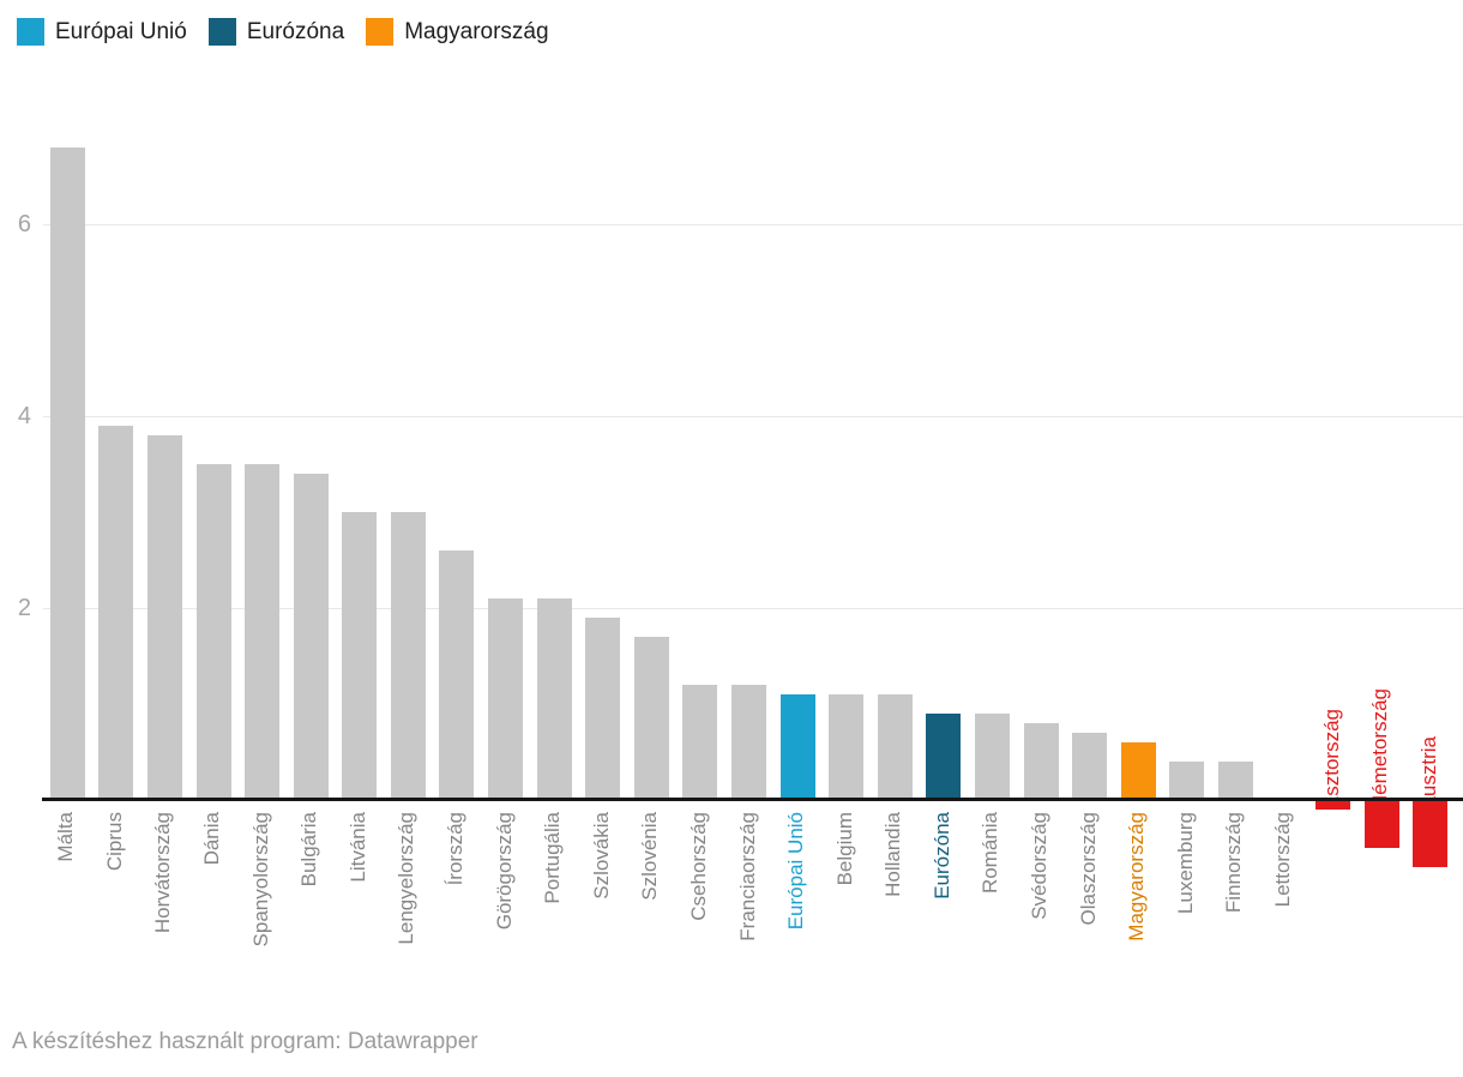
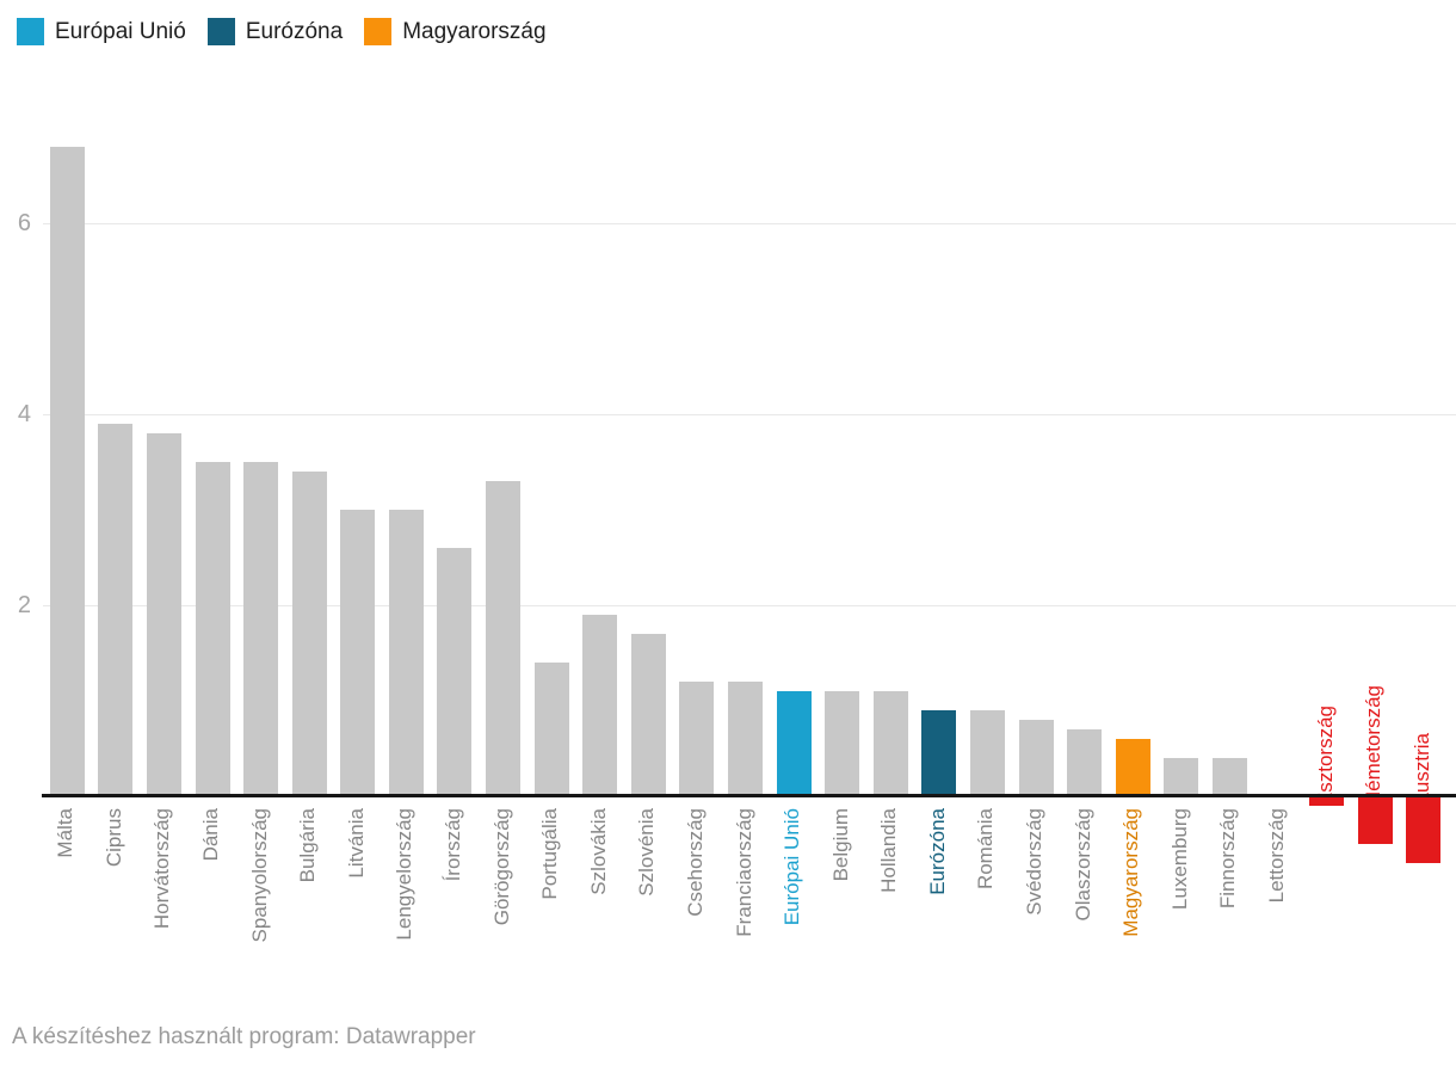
Görögország: 2.1 -> 3.3
Portugália: 2.1 -> 1.4
